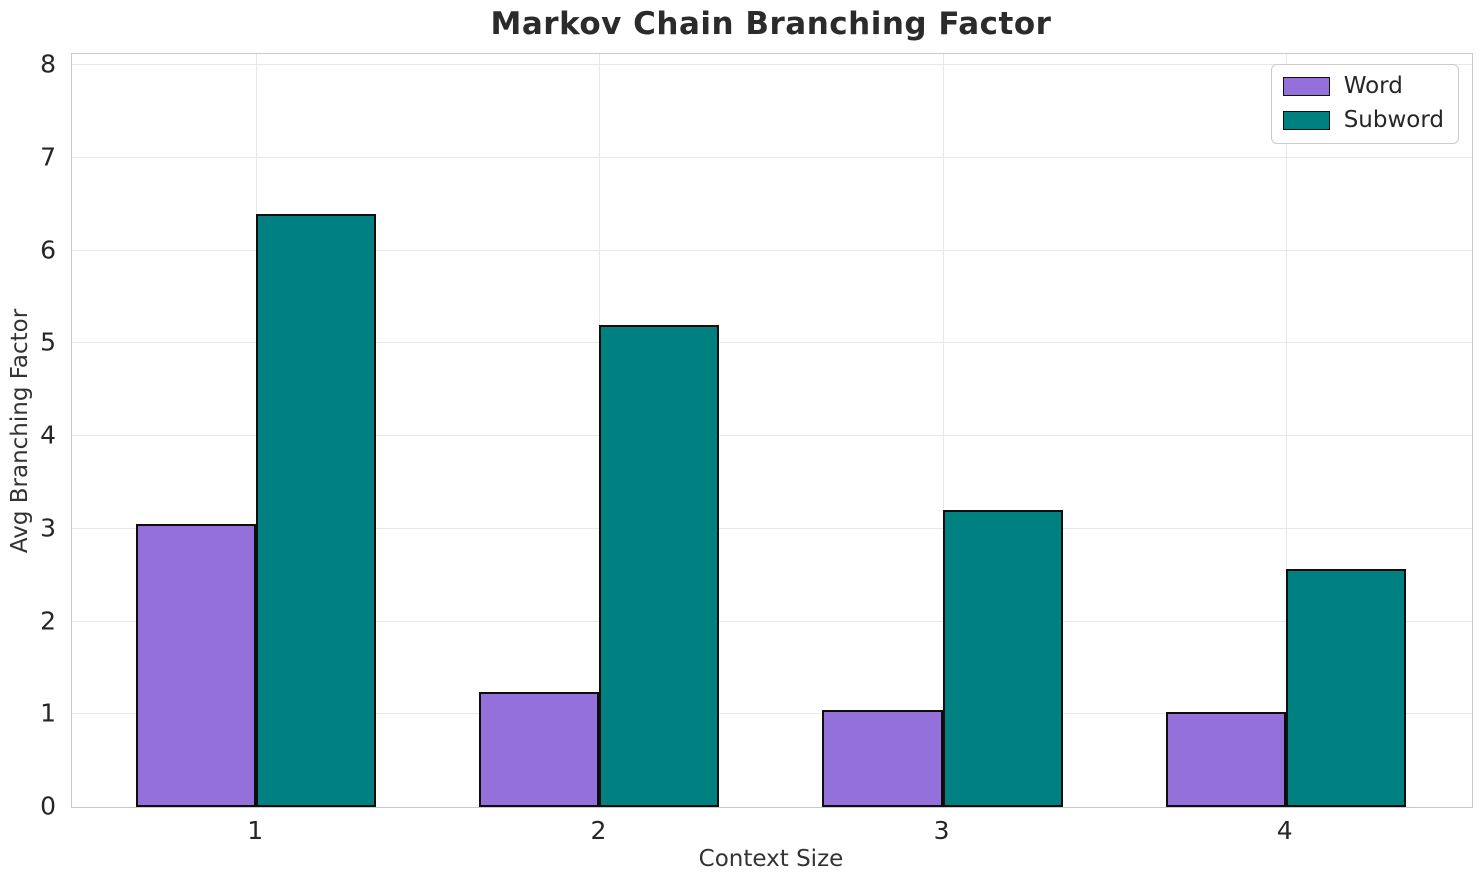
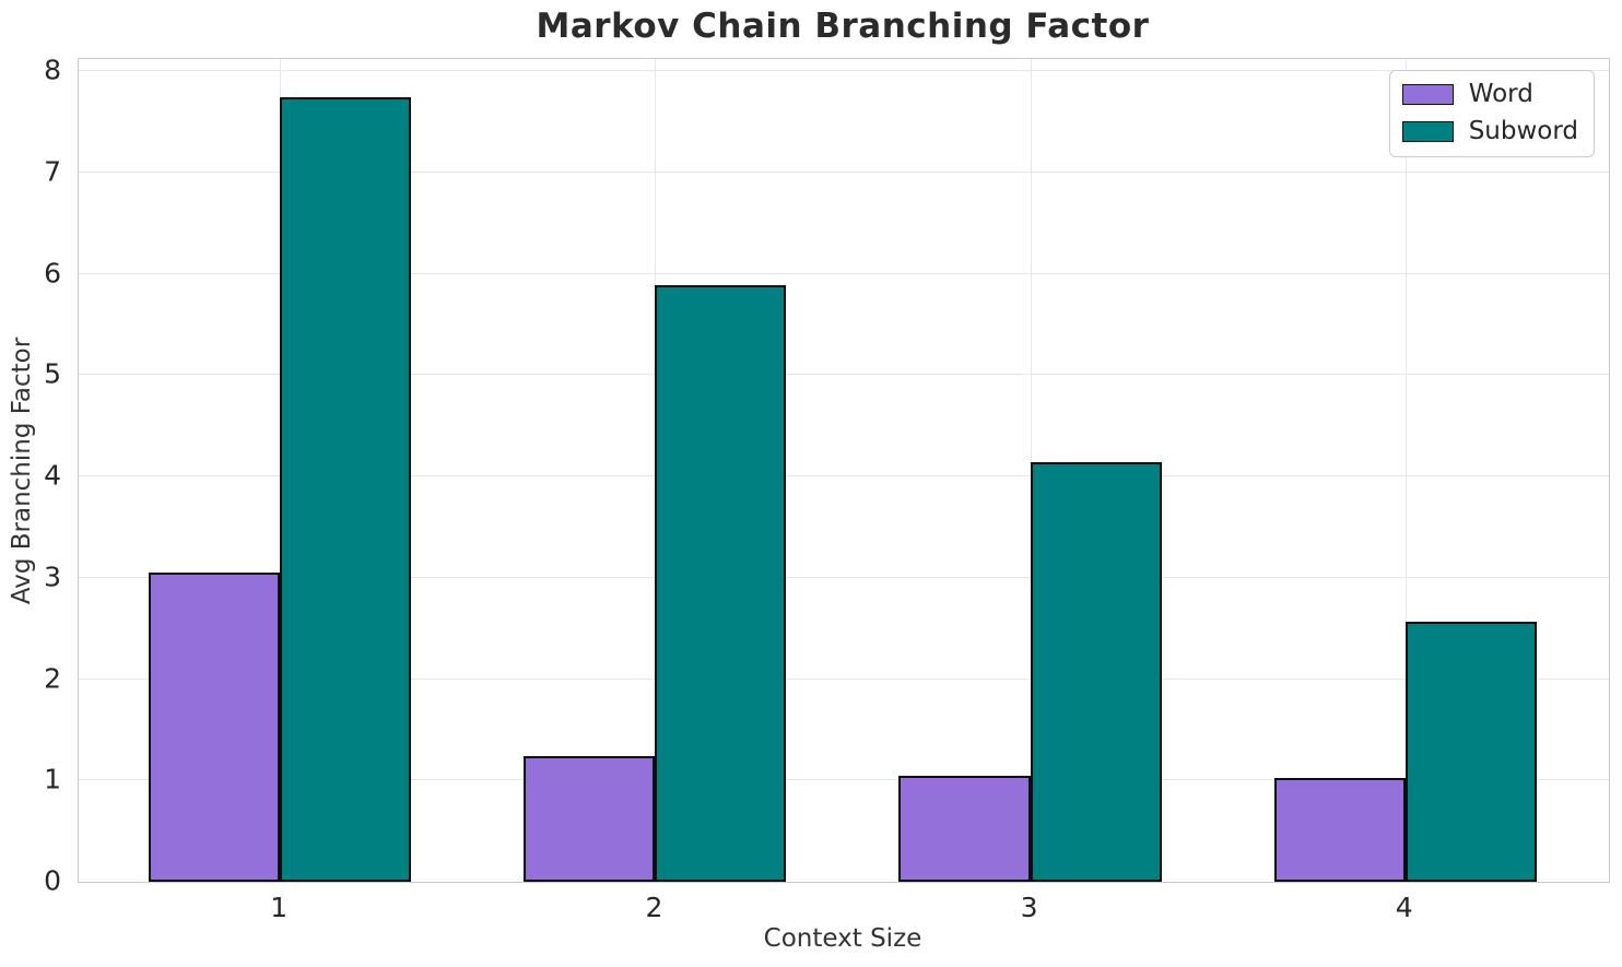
Subword/1: 6.4 -> 7.7
Subword/2: 5.2 -> 5.9
Subword/3: 3.2 -> 4.1
